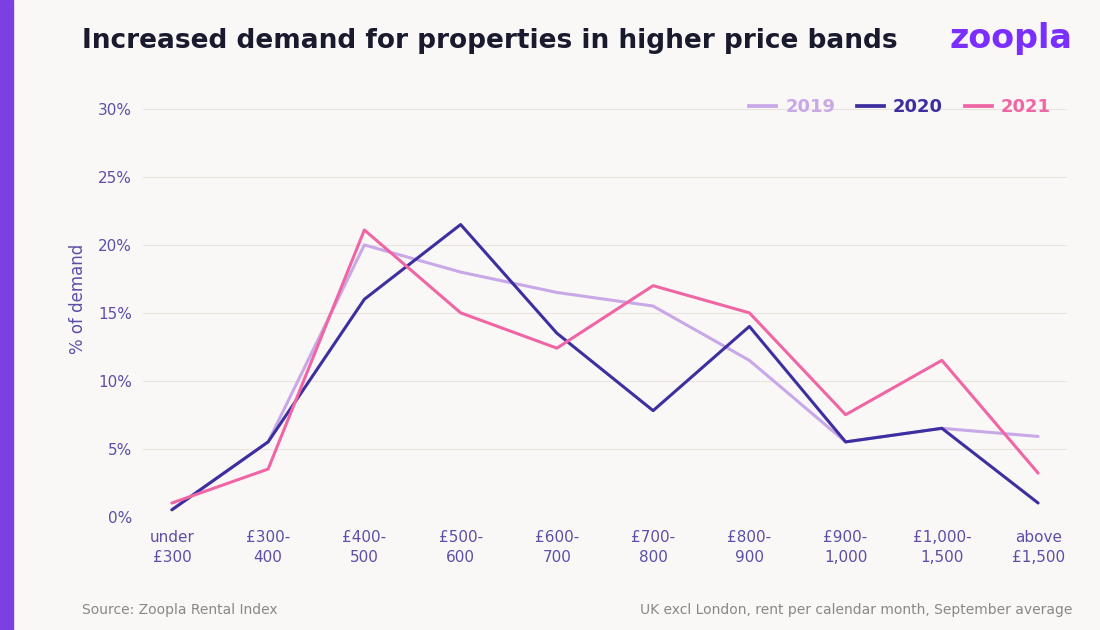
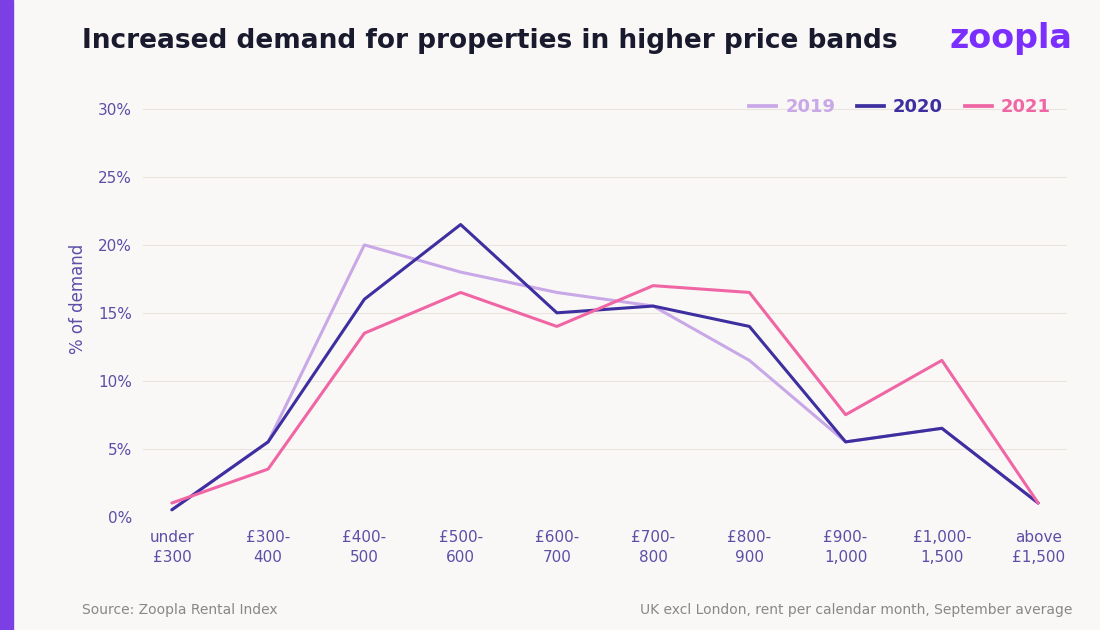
2021/£400- 500: 21.1% -> 13.5%
2021/£500- 600: 15.0% -> 16.5%
2020/£600- 700: 13.5% -> 15.0%
2021/£600- 700: 12.4% -> 14.0%
2020/£700- 800: 7.8% -> 15.5%
2021/£800- 900: 15.0% -> 16.5%
2019/above £1,500: 5.9% -> 1.0%
2021/above £1,500: 3.2% -> 1.0%
